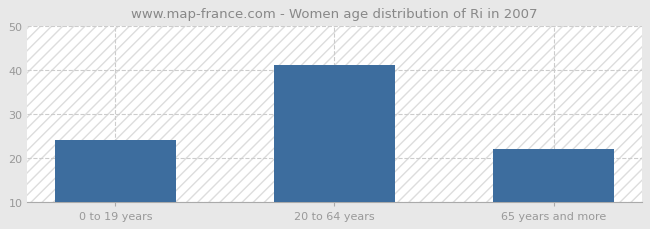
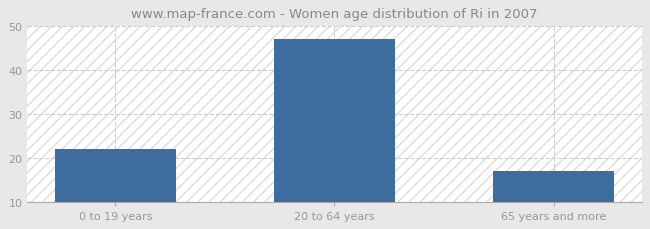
0 to 19 years: 24 -> 22
20 to 64 years: 41 -> 47
65 years and more: 22 -> 17
